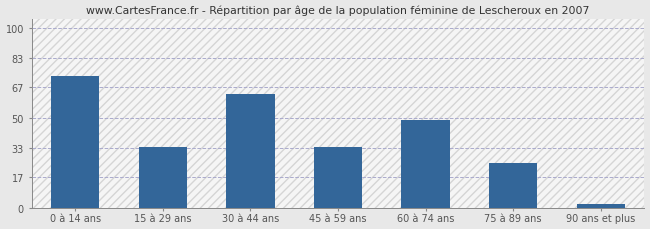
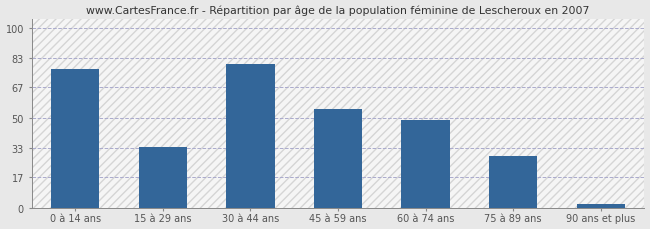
0 à 14 ans: 73 -> 77
30 à 44 ans: 63 -> 80
45 à 59 ans: 34 -> 55
75 à 89 ans: 25 -> 29
